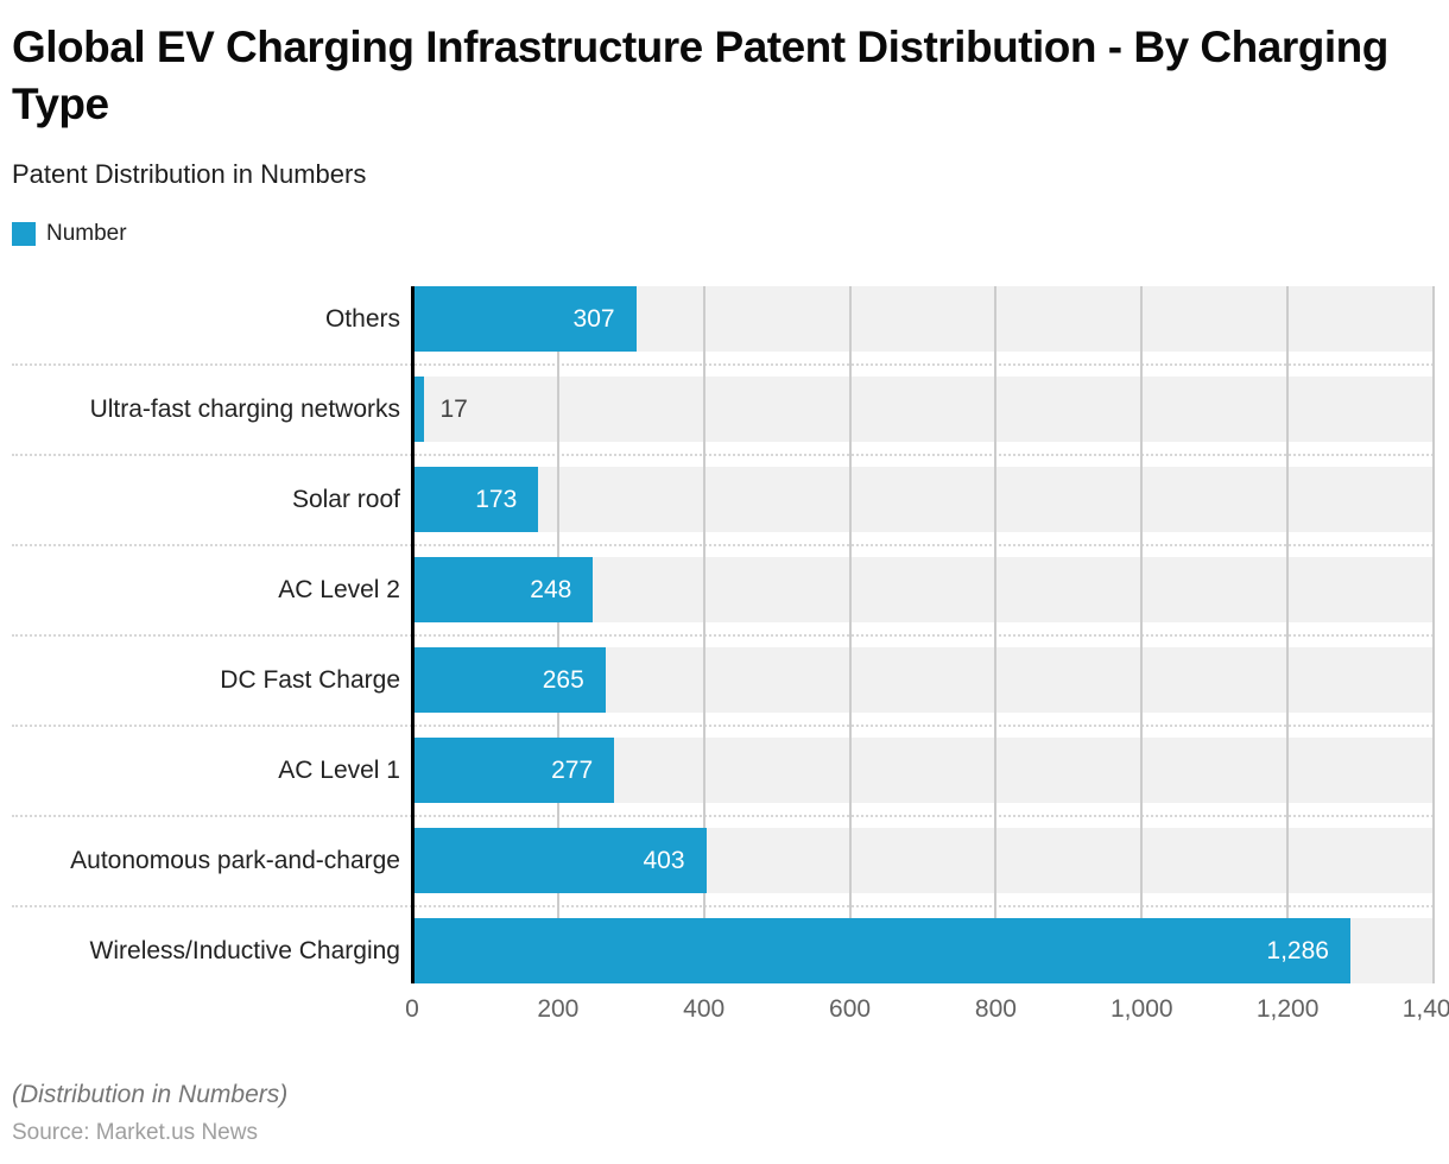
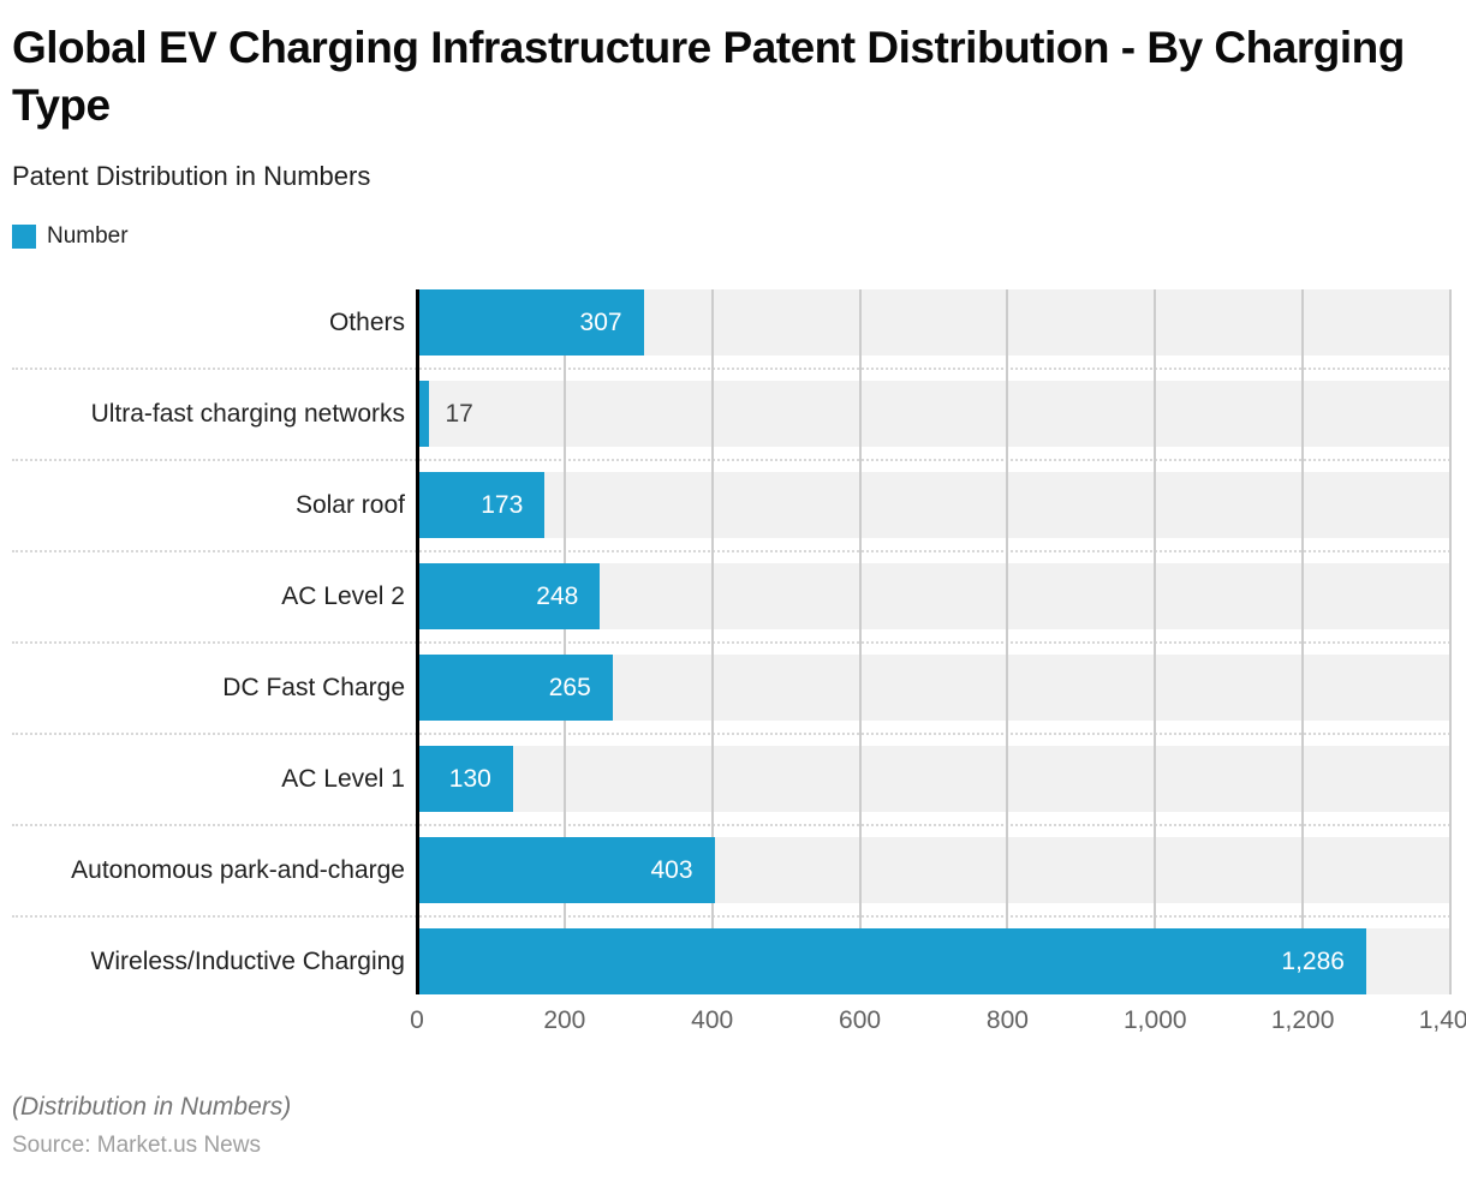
AC Level 1: 277 -> 130
